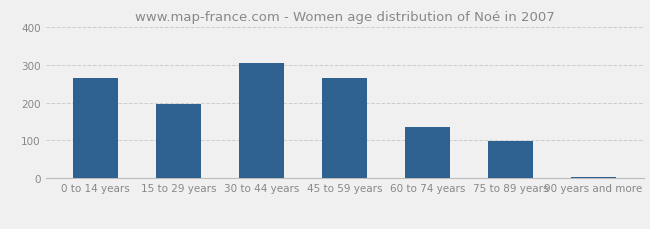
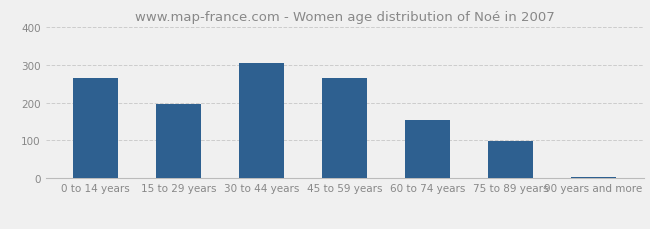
60 to 74 years: 135 -> 155
